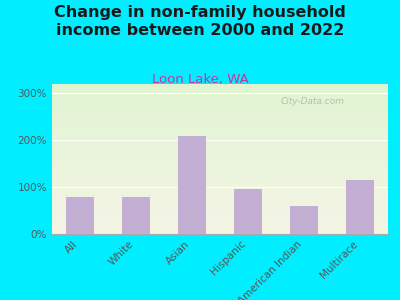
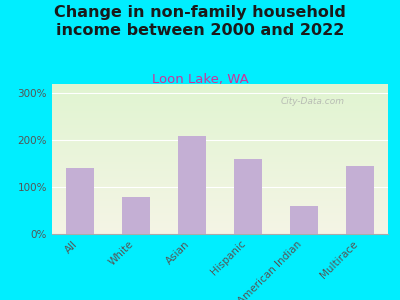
All: 80% -> 140%
Hispanic: 97% -> 160%
Multirace: 115% -> 145%
